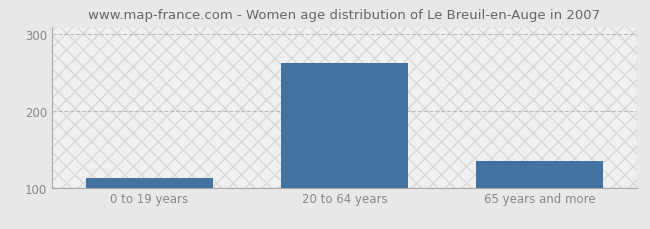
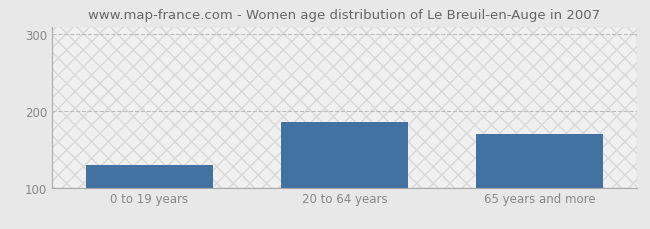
0 to 19 years: 113 -> 130
20 to 64 years: 262 -> 186
65 years and more: 135 -> 170
